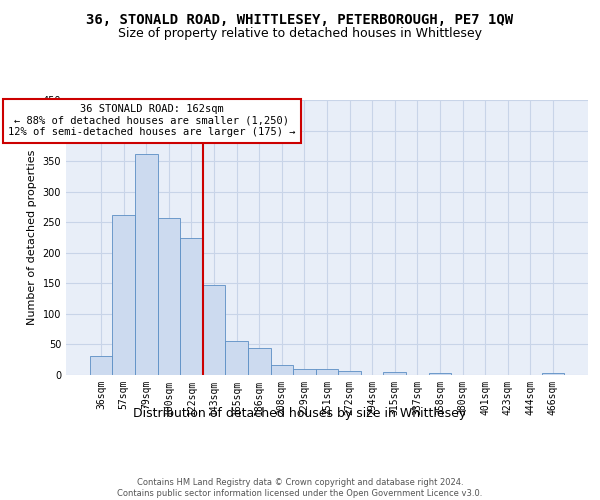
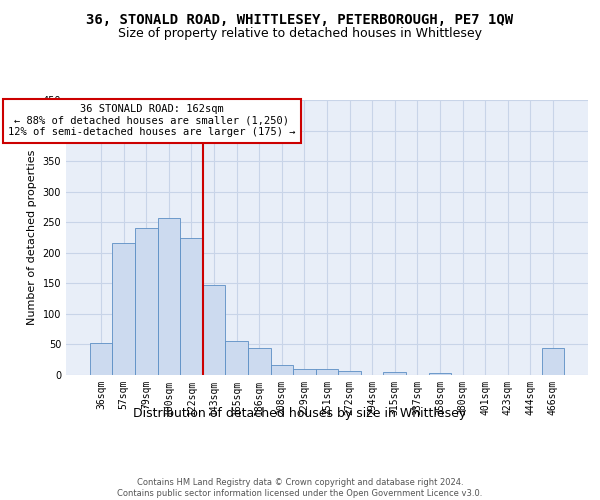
36sqm: 31 -> 52
57sqm: 262 -> 216
79sqm: 362 -> 240
466sqm: 3 -> 44
